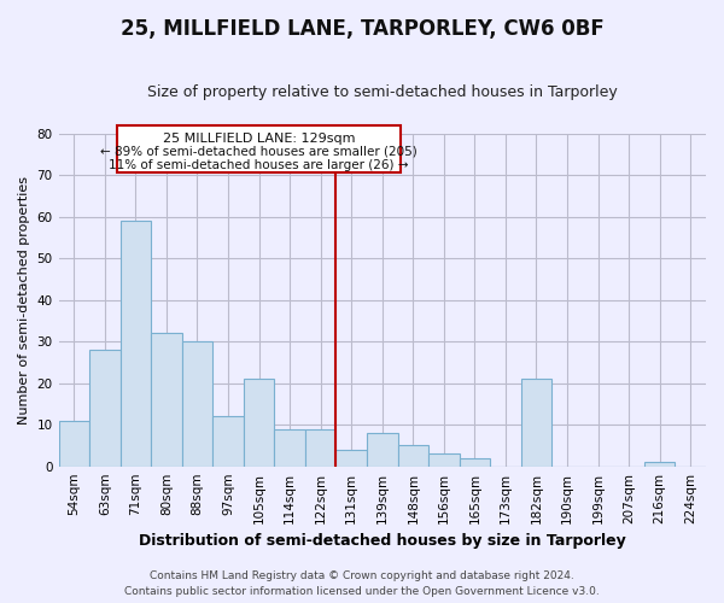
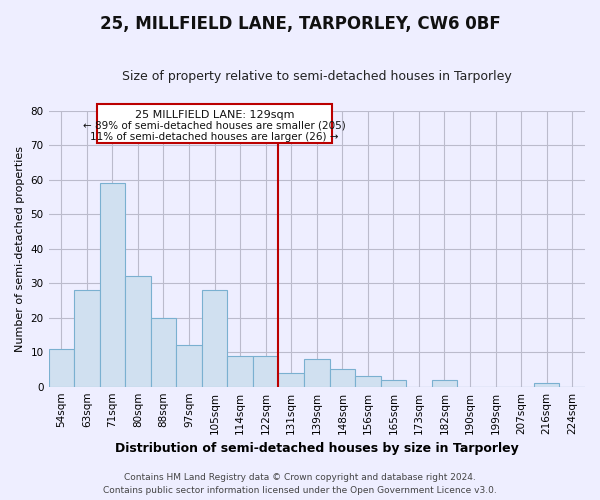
88sqm: 30 -> 20
105sqm: 21 -> 28
182sqm: 21 -> 2
